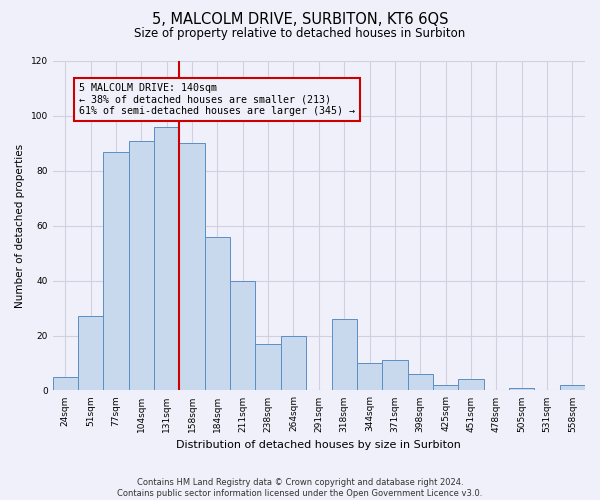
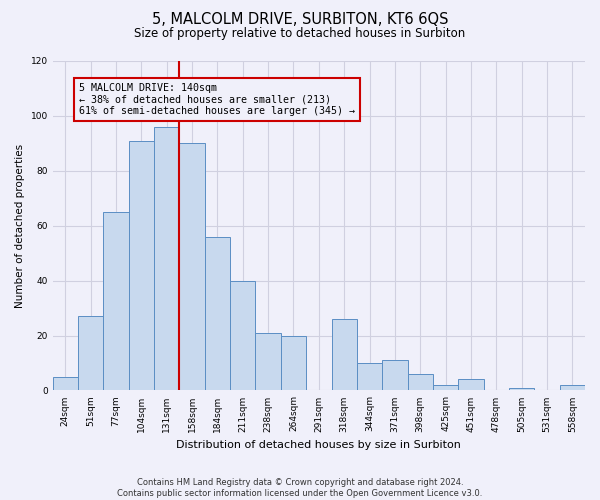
77sqm: 87 -> 65
238sqm: 17 -> 21
